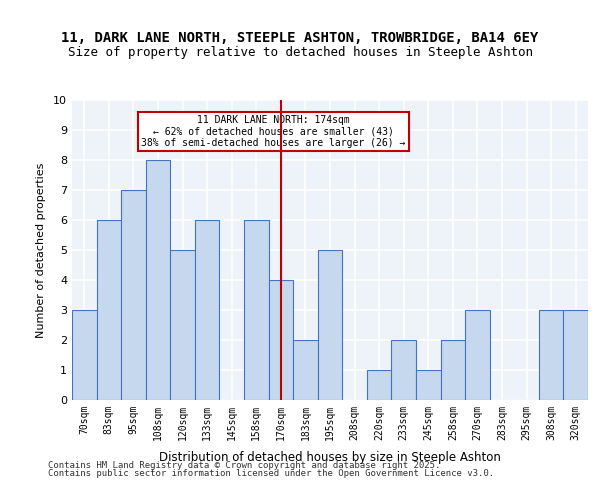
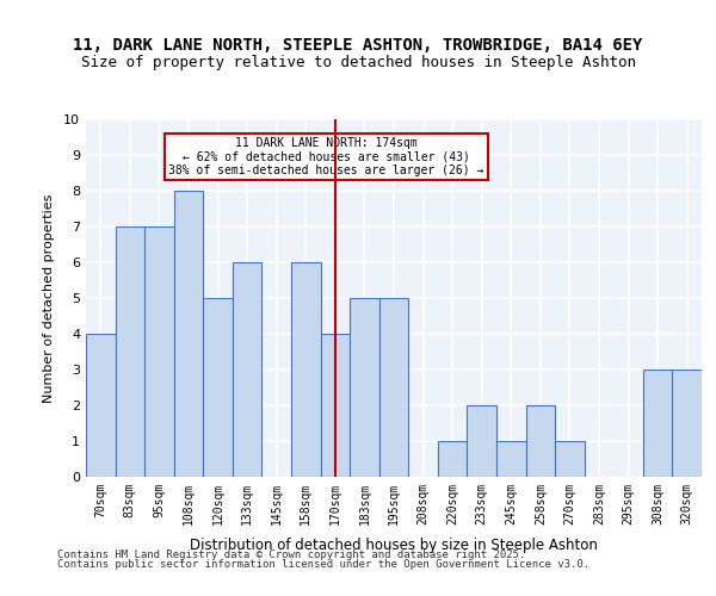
70sqm: 3 -> 4
83sqm: 6 -> 7
183sqm: 2 -> 5
270sqm: 3 -> 1
